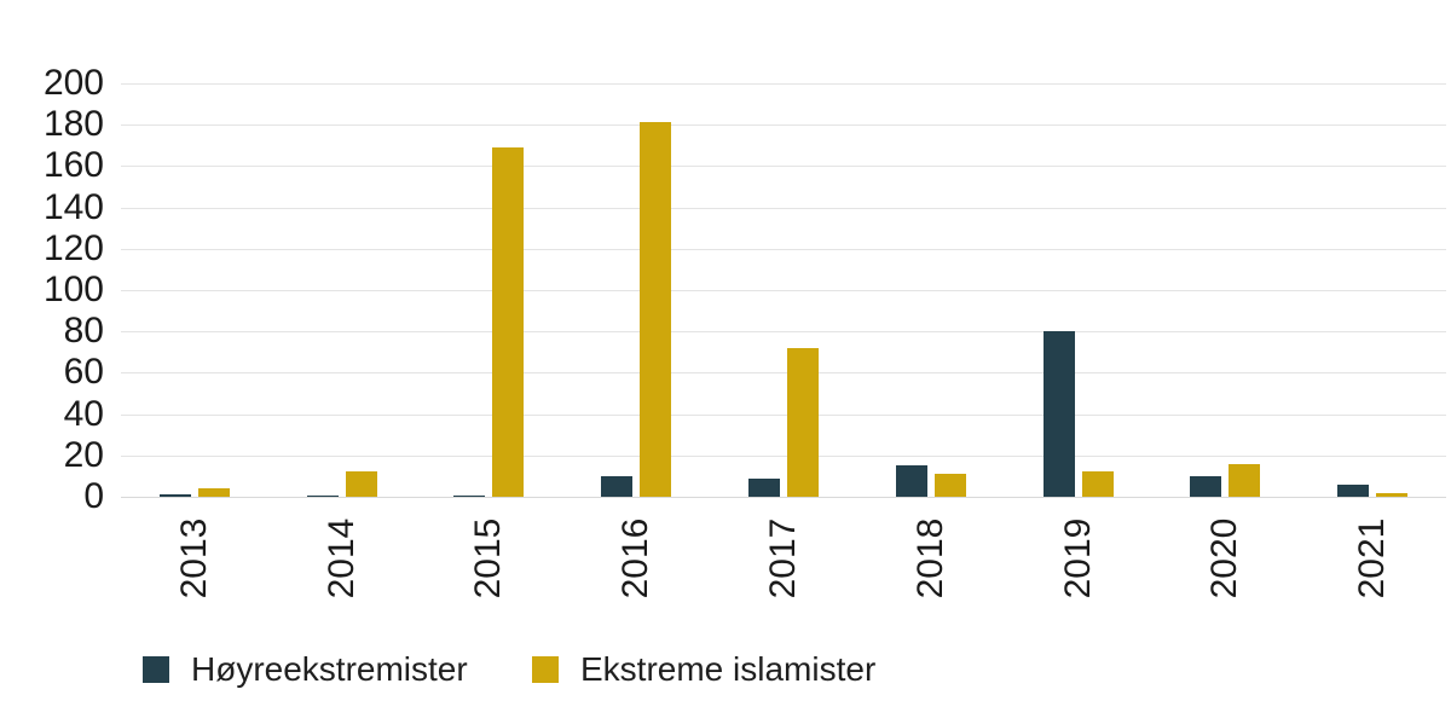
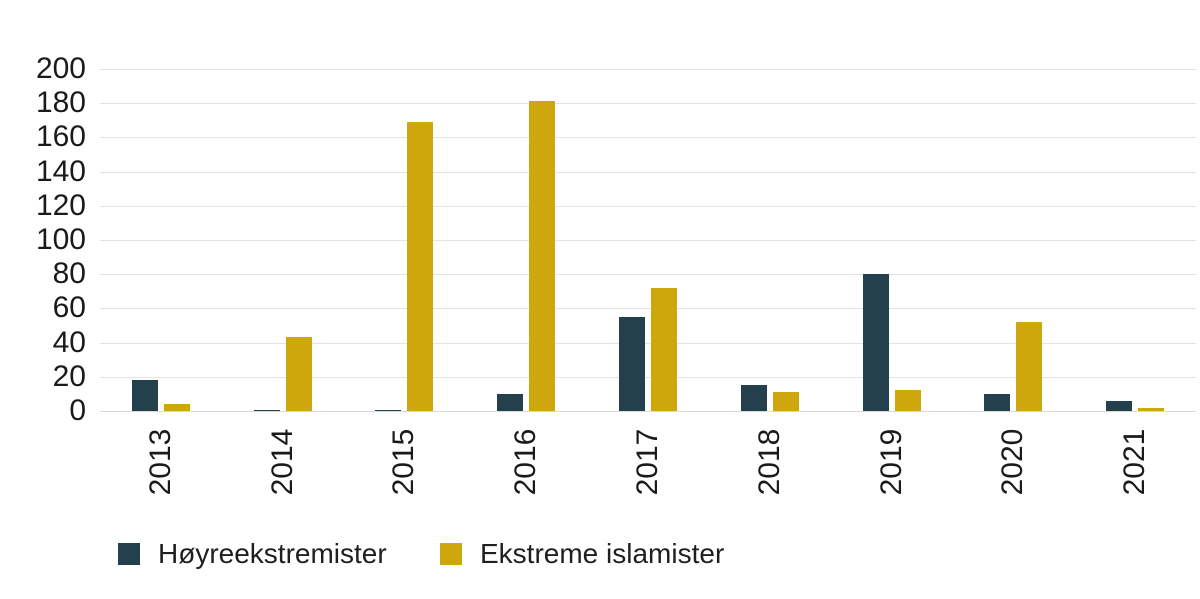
Høyreekstremister/2013: 1 -> 18
Ekstreme islamister/2014: 12 -> 43
Høyreekstremister/2017: 9 -> 55
Ekstreme islamister/2020: 16 -> 52
